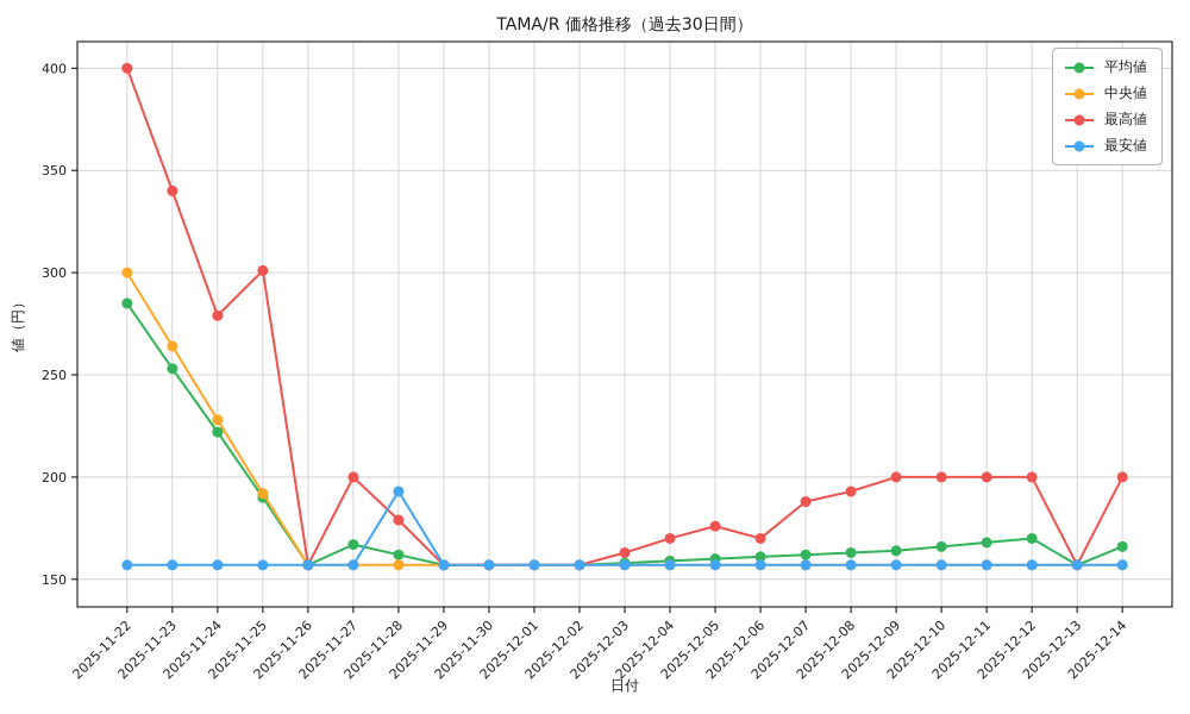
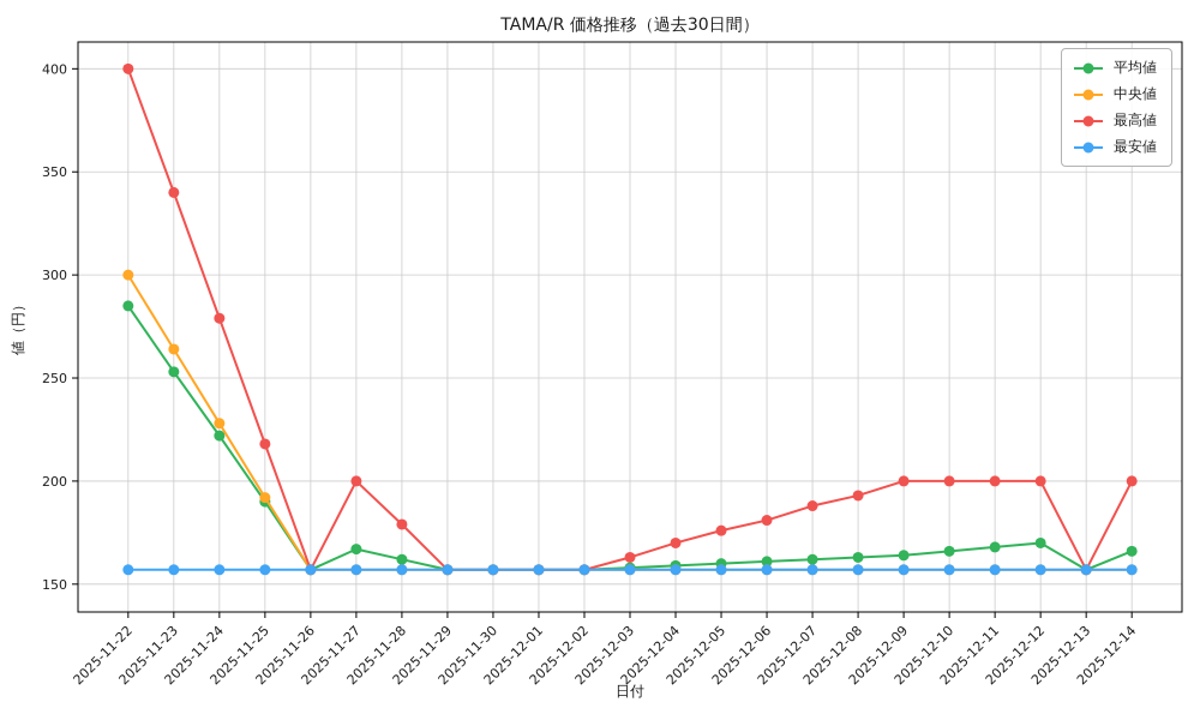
最高値/2025-11-25: 301 -> 218
最安値/2025-11-28: 193 -> 157
最高値/2025-12-06: 170 -> 181
